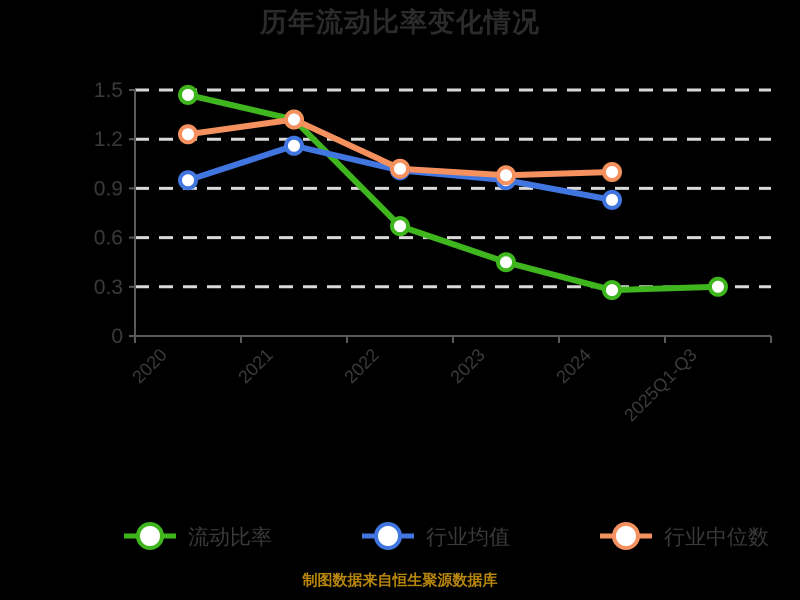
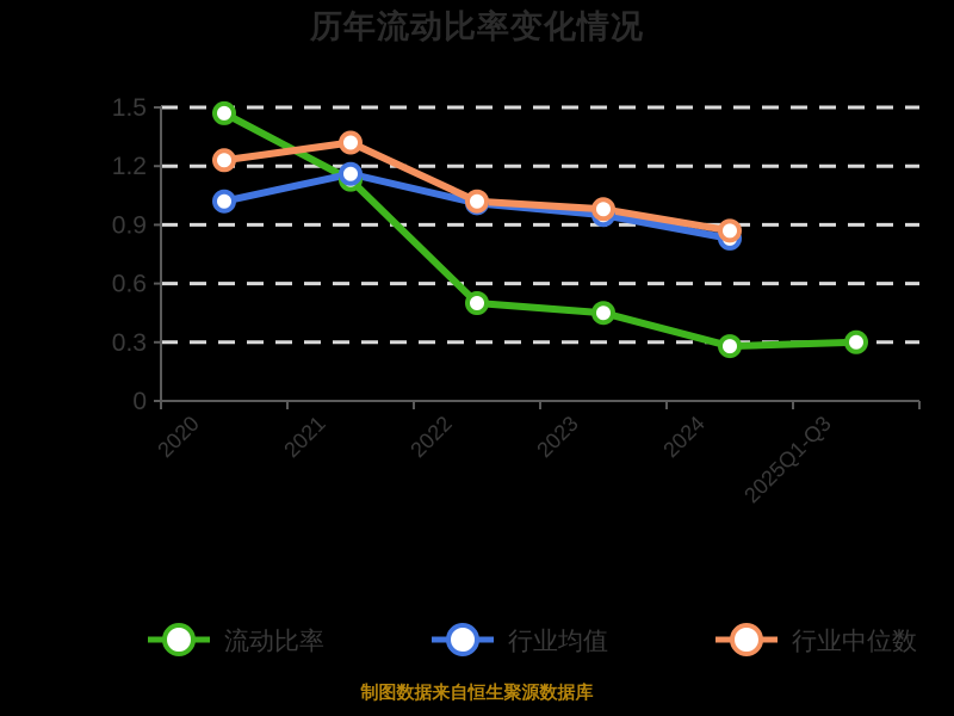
行业均值/2020: 0.95 -> 1.02
流动比率/2021: 1.32 -> 1.13
流动比率/2022: 0.67 -> 0.50
行业中位数/2024: 1.00 -> 0.87
